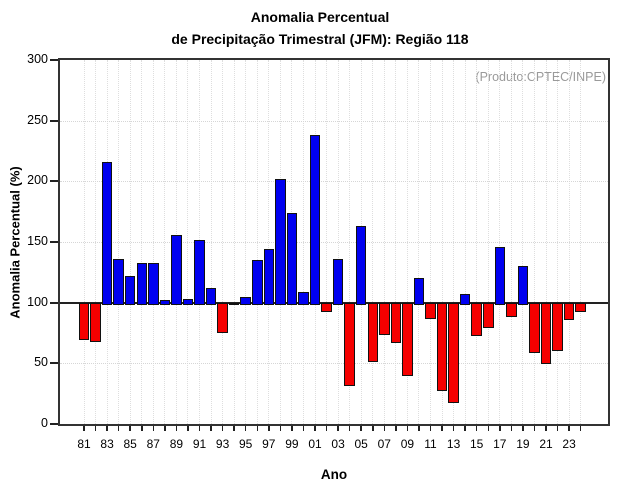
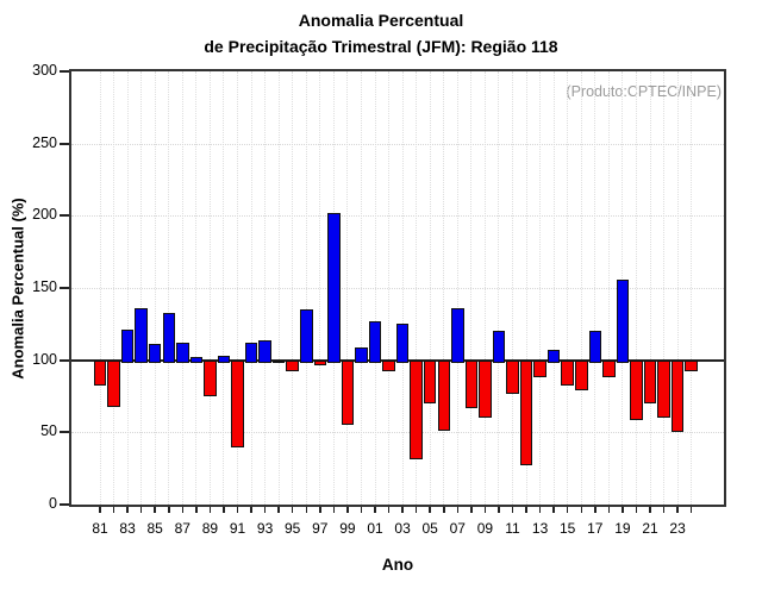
81: 71 -> 84
83: 216 -> 121
85: 122 -> 111
87: 133 -> 112
89: 156 -> 77
91: 152 -> 41
93: 77 -> 114
95: 105 -> 94
97: 144 -> 98
99: 174 -> 57
01: 238 -> 127
03: 136 -> 125
05: 163 -> 72
07: 75 -> 136
09: 41 -> 62
11: 88 -> 78
13: 19 -> 90
15: 74 -> 84
17: 146 -> 120
19: 130 -> 156
21: 51 -> 72
23: 87 -> 52
